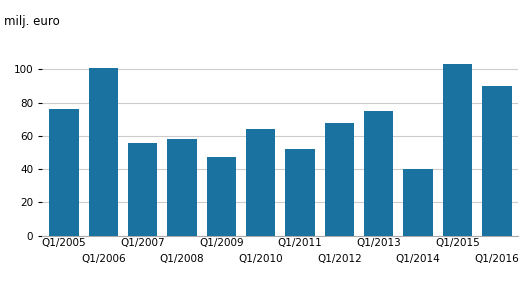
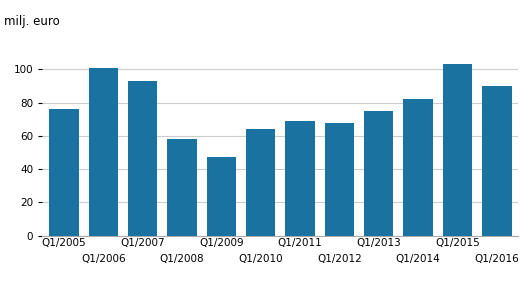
Q1/2007: 56 -> 93
Q1/2011: 52 -> 69
Q1/2014: 40 -> 82
